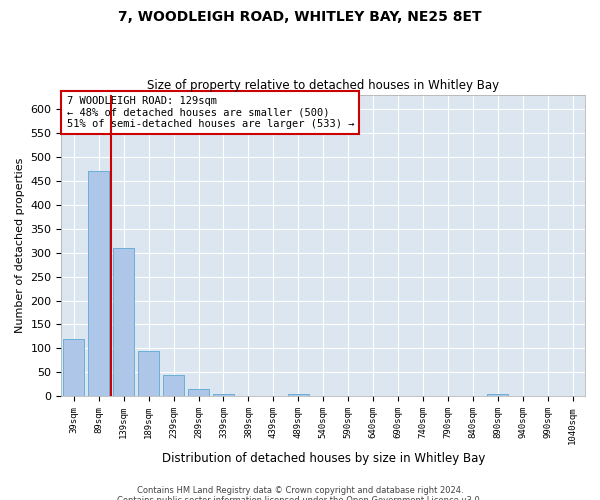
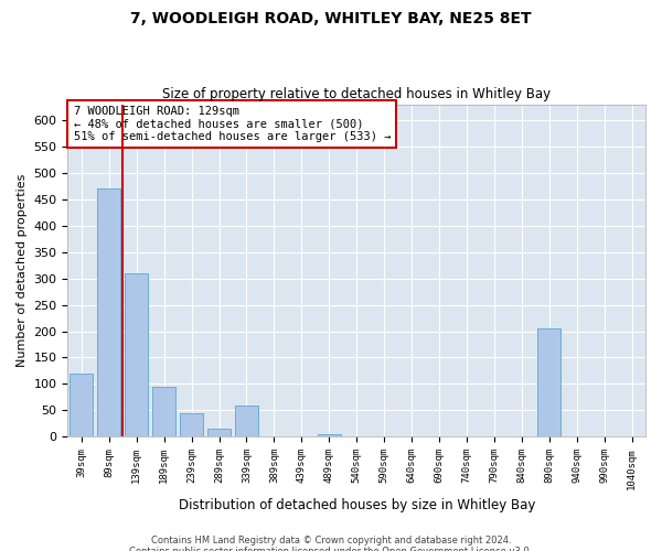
339sqm: 5 -> 60
890sqm: 5 -> 205
